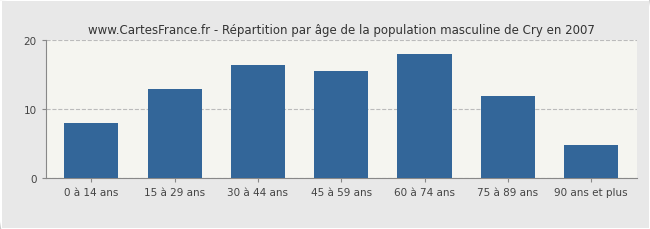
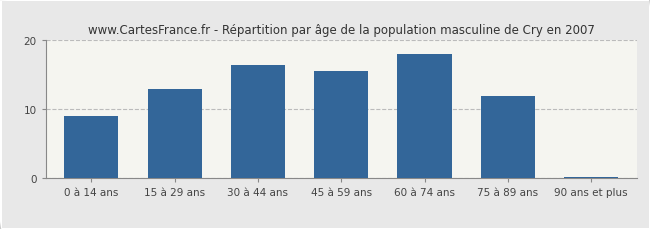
0 à 14 ans: 8.0 -> 9.0
90 ans et plus: 4.8 -> 0.2
